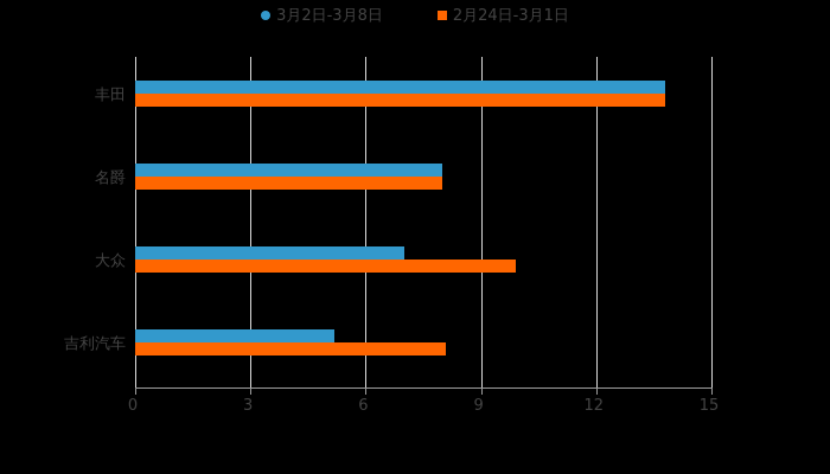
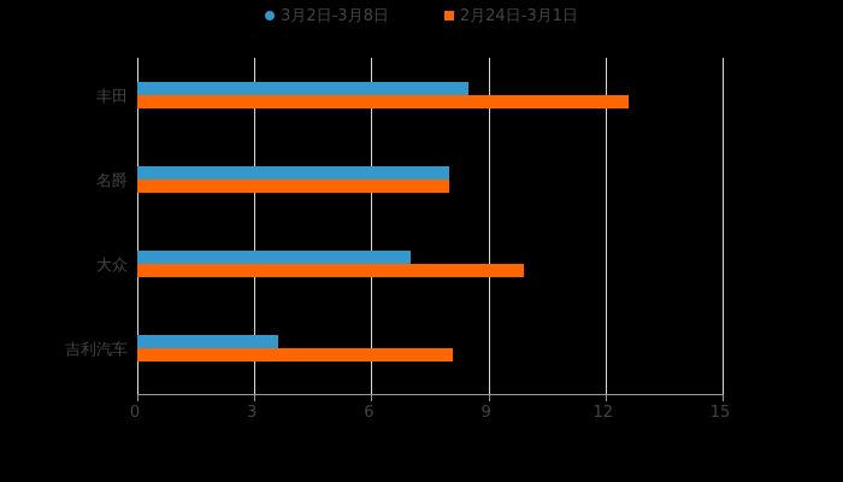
3月2日-3月8日/丰田: 13.8 -> 8.5
2月24日-3月1日/丰田: 13.8 -> 12.6
3月2日-3月8日/吉利汽车: 5.2 -> 3.6
